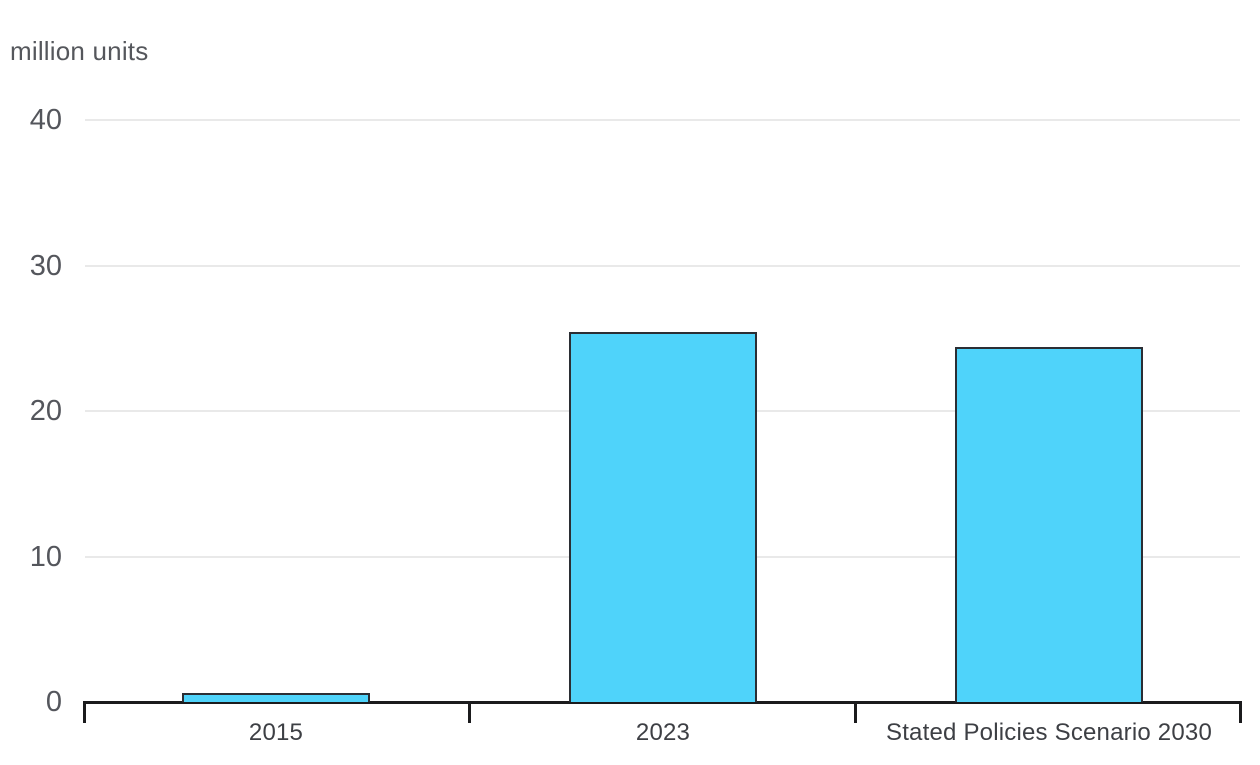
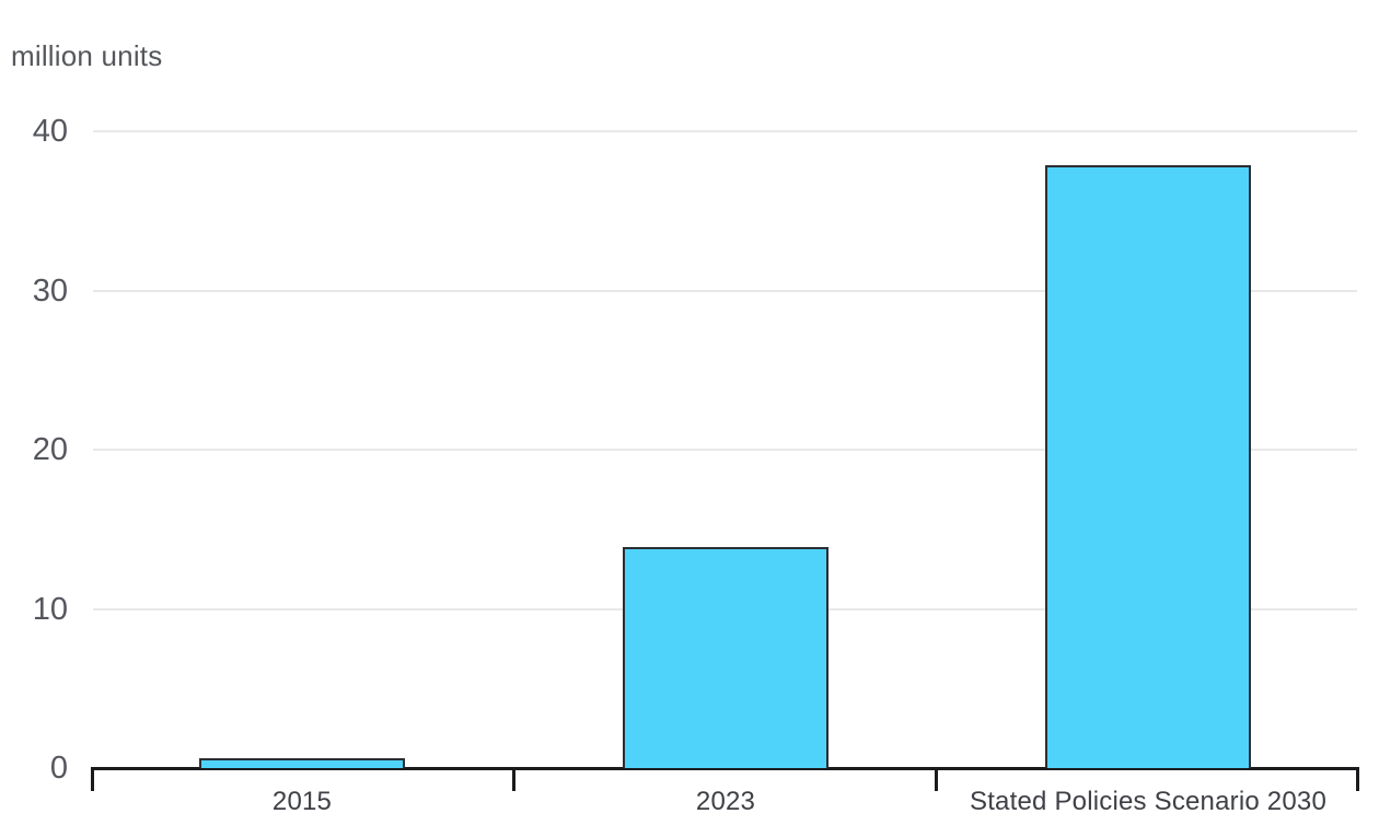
2023: 25.4 -> 13.9
Stated Policies Scenario 2030: 24.4 -> 37.9
